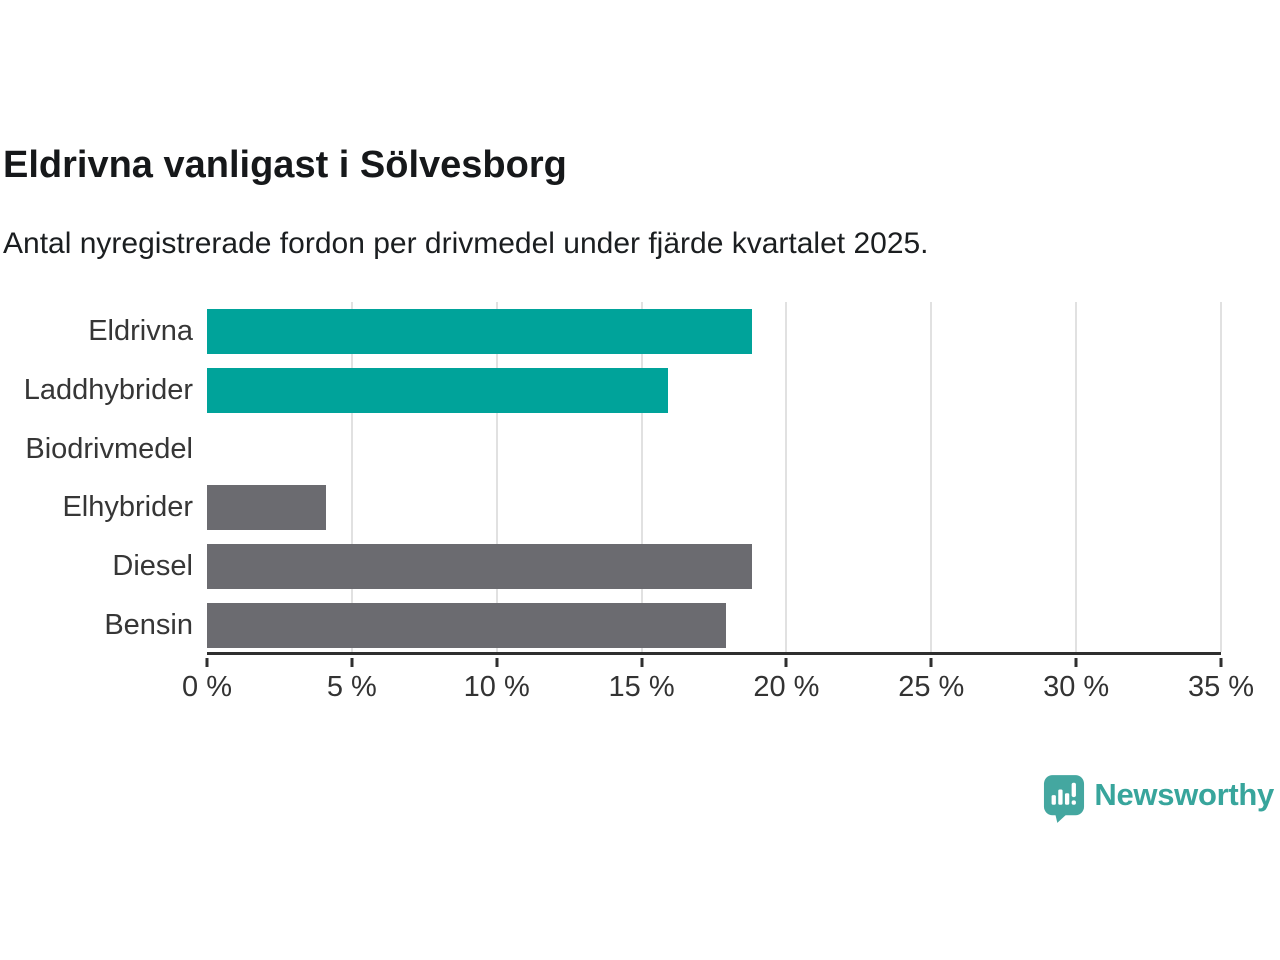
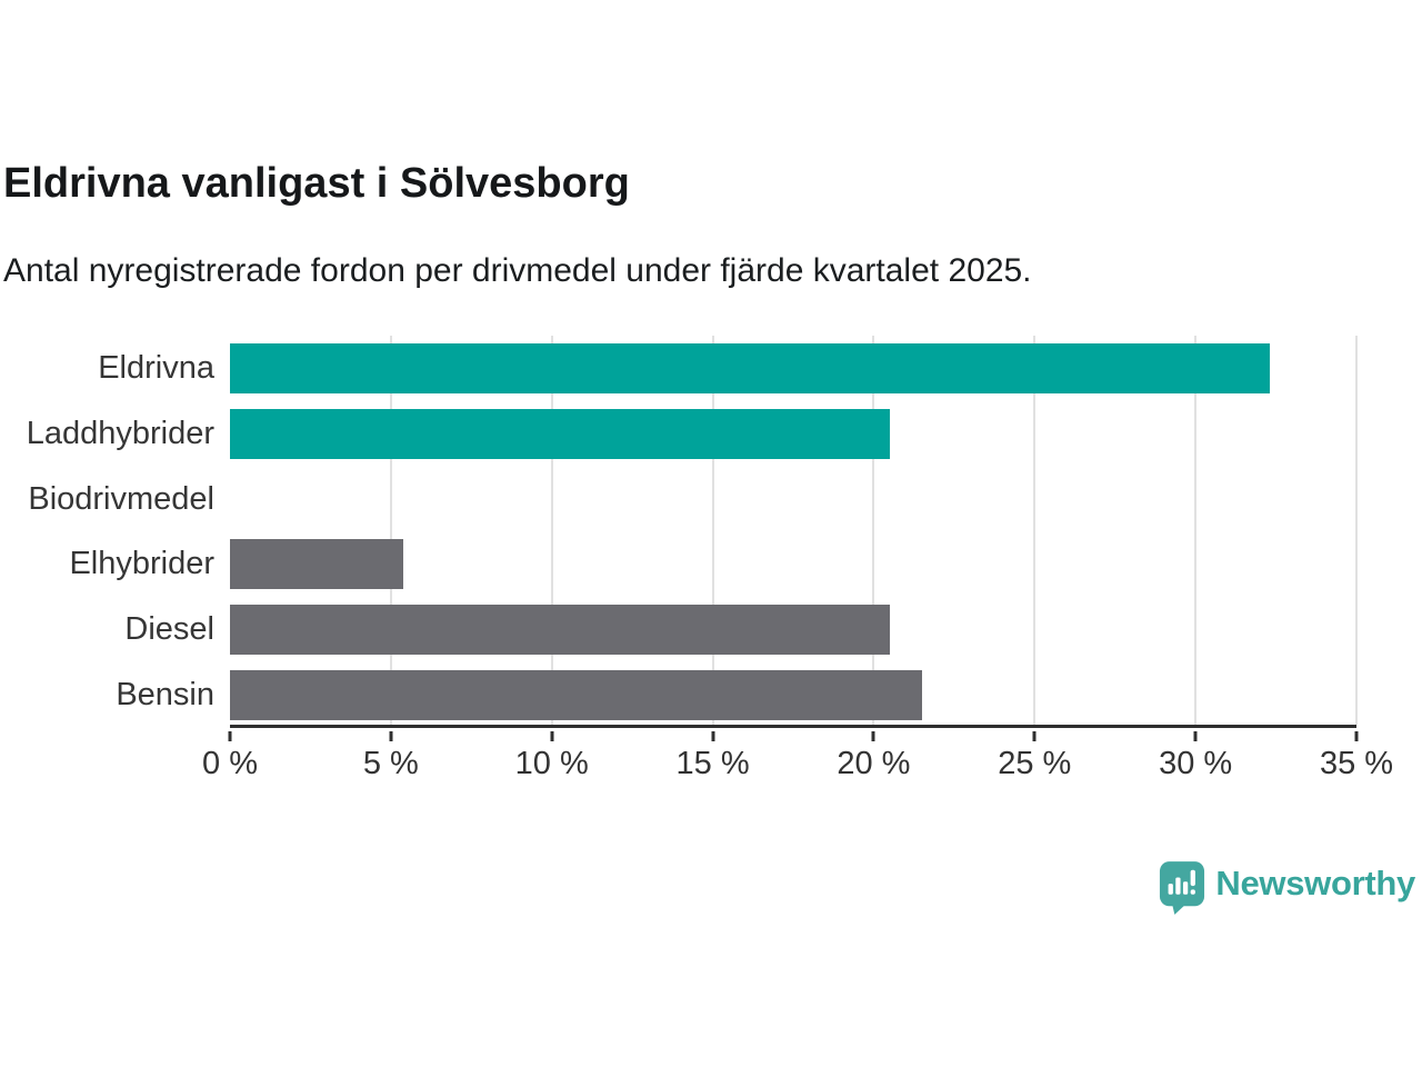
Eldrivna: 18.8% -> 32.3%
Laddhybrider: 15.9% -> 20.5%
Elhybrider: 4.1% -> 5.4%
Diesel: 18.8% -> 20.5%
Bensin: 17.9% -> 21.5%
